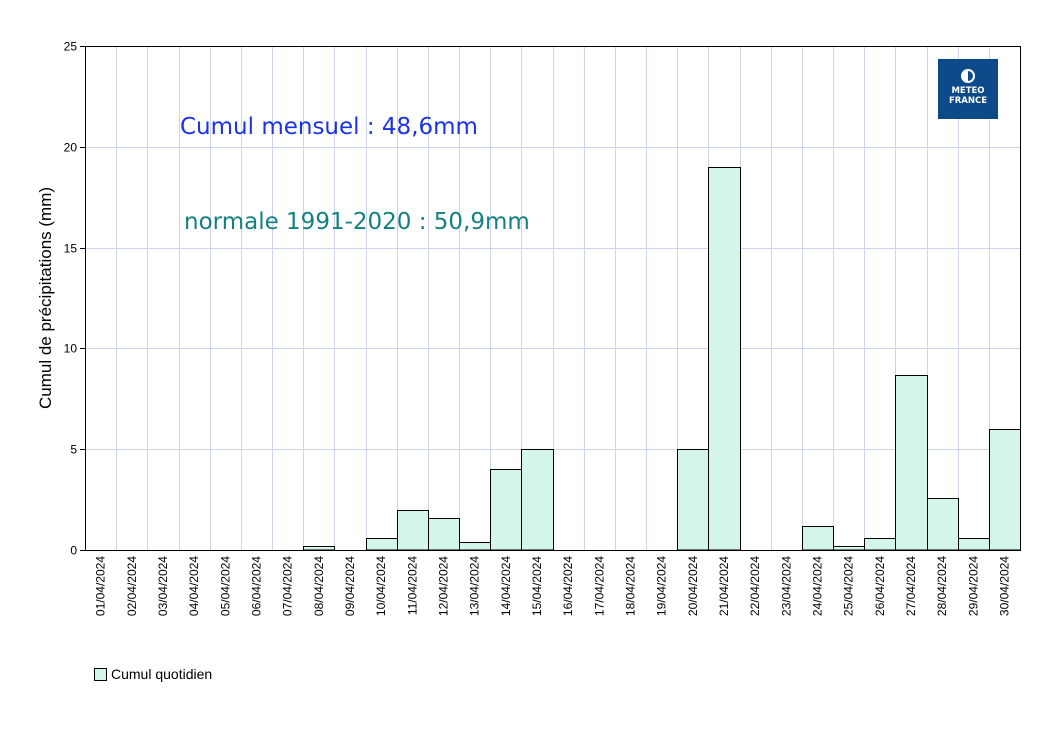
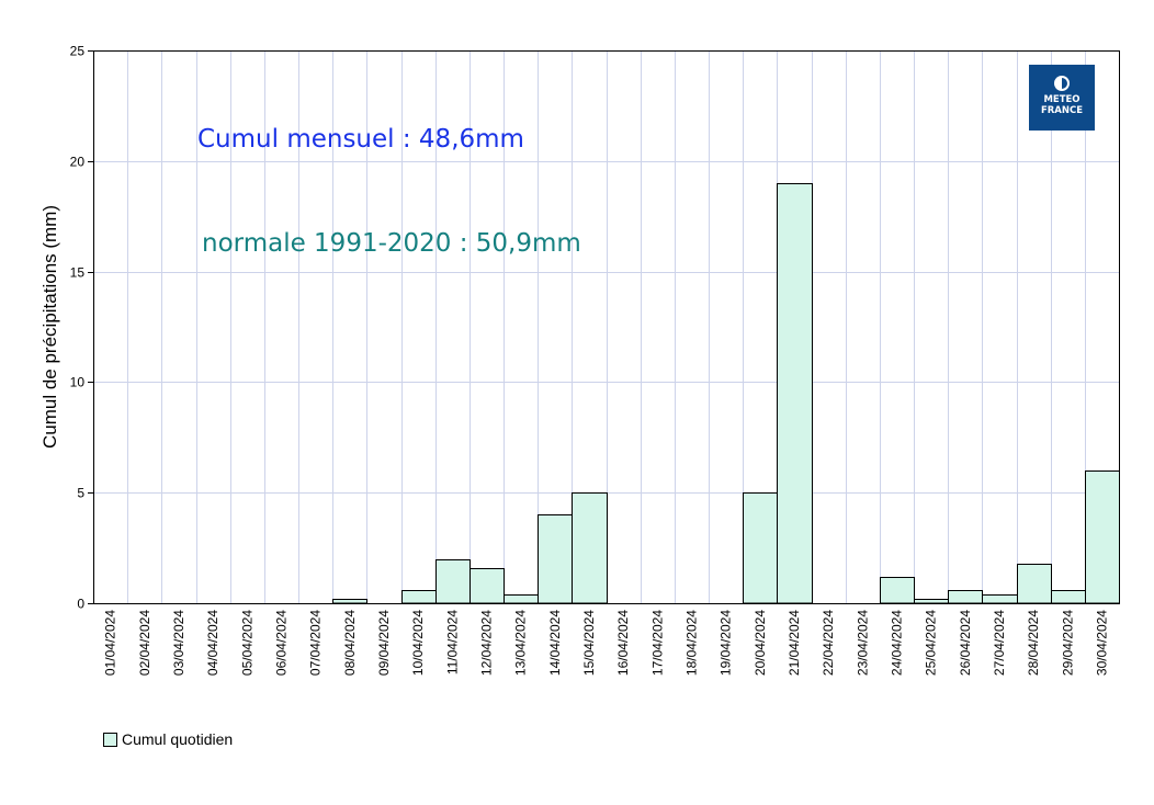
27/04/2024: 8.7 -> 0.4
28/04/2024: 2.6 -> 1.8
